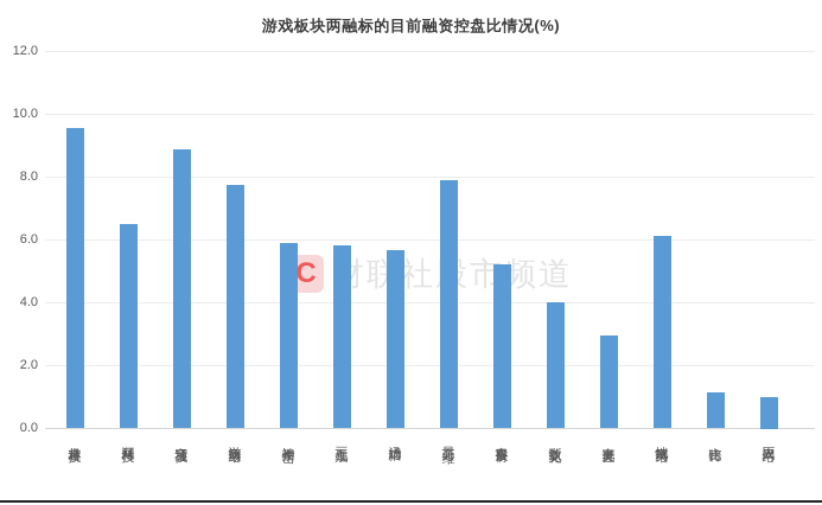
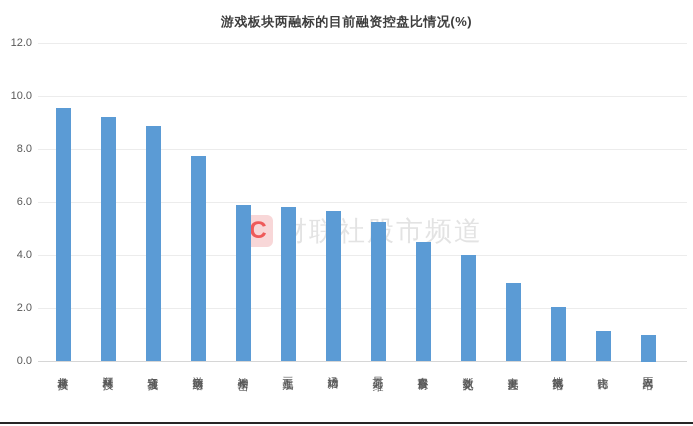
顺网科技: 6.5 -> 9.2
昆仑万维: 7.9 -> 5.2
富春股份: 5.2 -> 4.5
恺英网络: 6.1 -> 2.0
